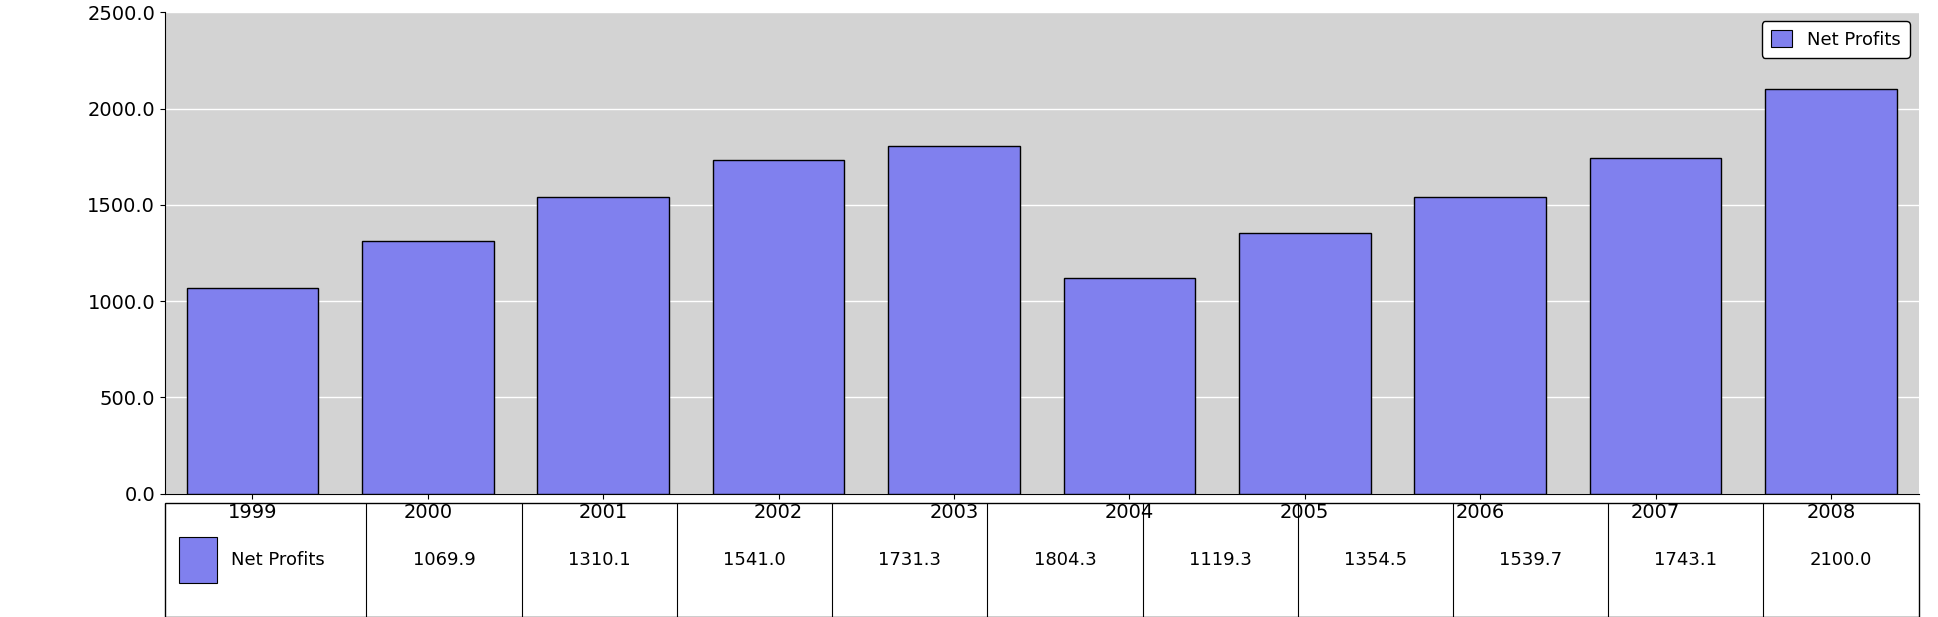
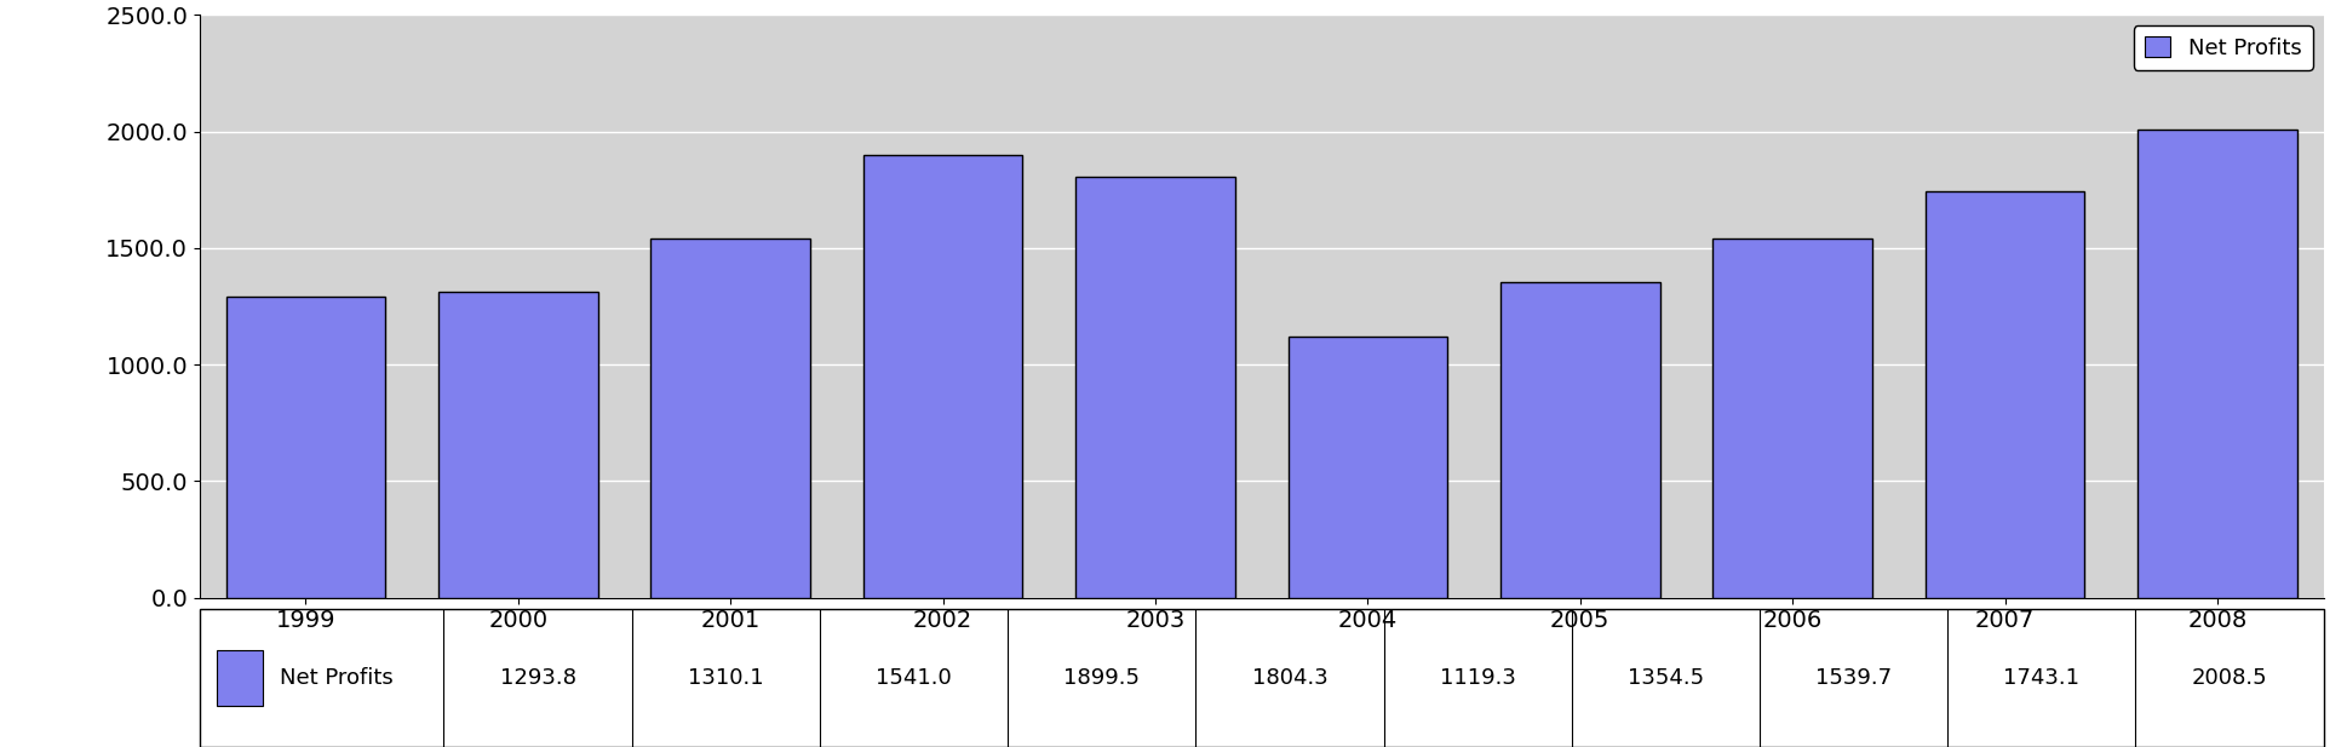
1999: 1069.9 -> 1293.8
2002: 1731.3 -> 1899.5
2008: 2100.0 -> 2008.5
